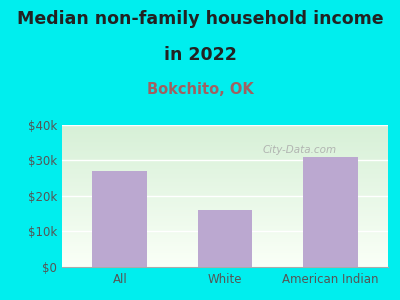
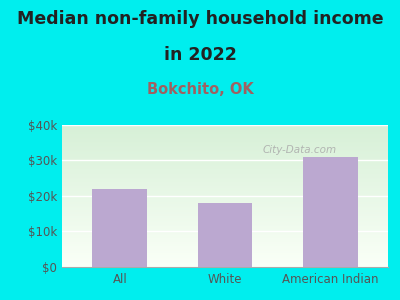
All: $27k -> $22k
White: $16k -> $18k
